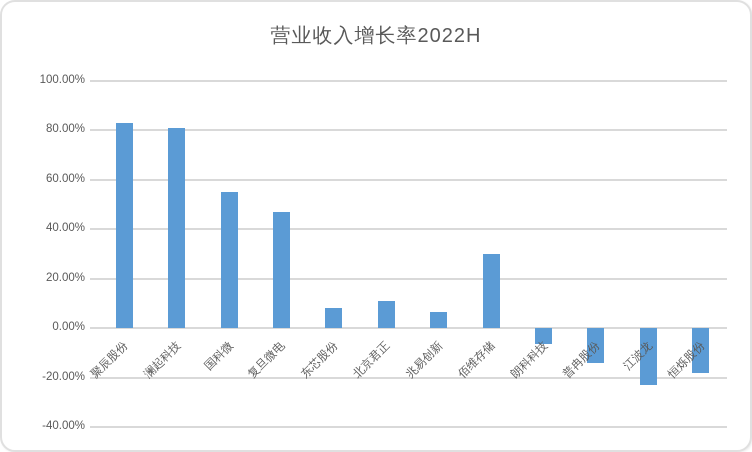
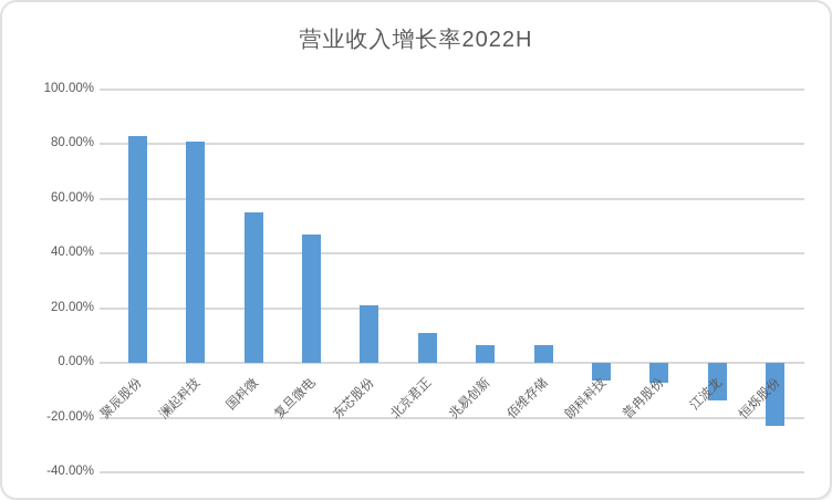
东芯股份: 8% -> 21%
佰维存储: 30% -> 7%
普冉股份: -14% -> -7%
江波龙: -23% -> -14%
恒烁股份: -18% -> -23%
